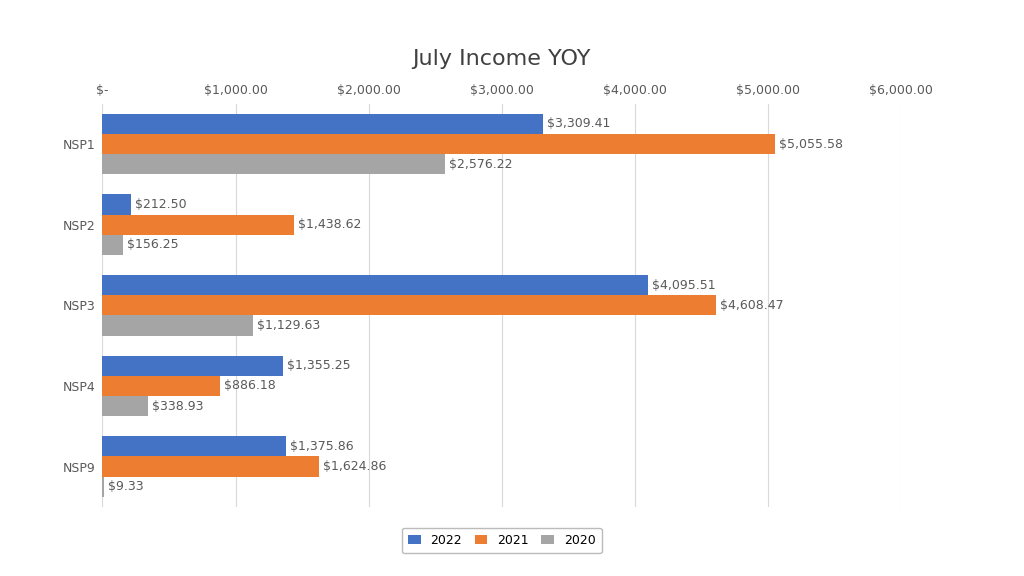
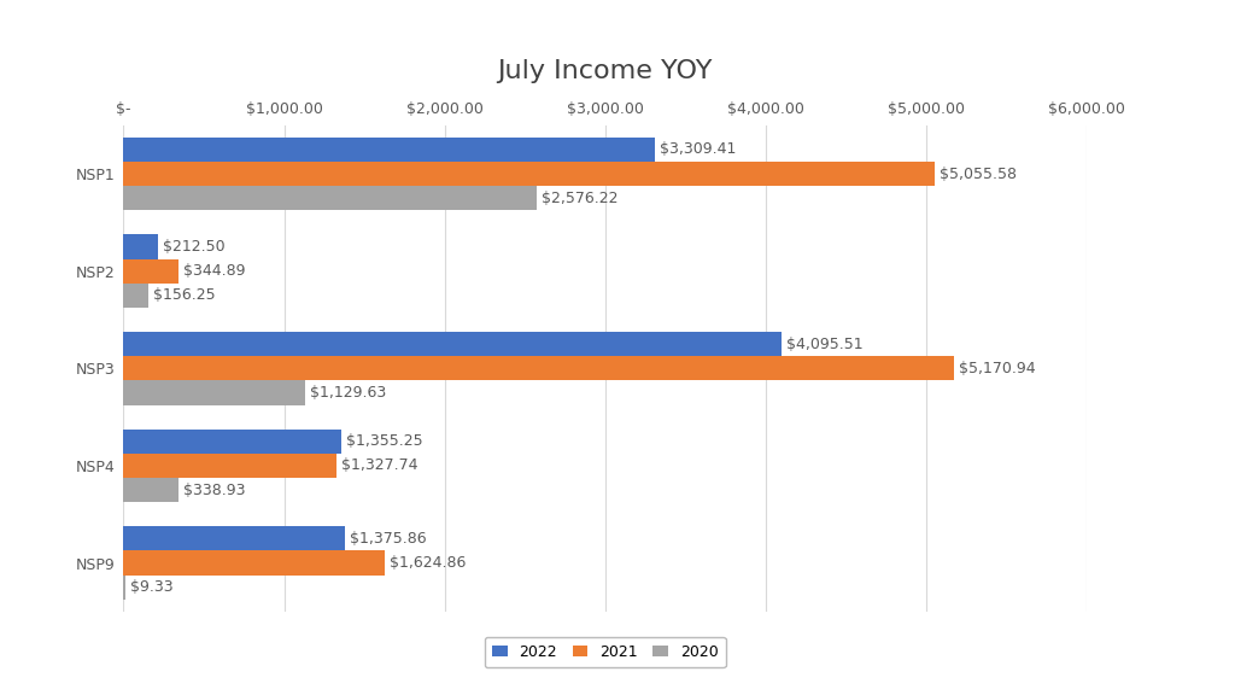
2021/NSP2: $1,438.62 -> $344.89
2021/NSP3: $4,608.47 -> $5,170.94
2021/NSP4: $886.18 -> $1,327.74
